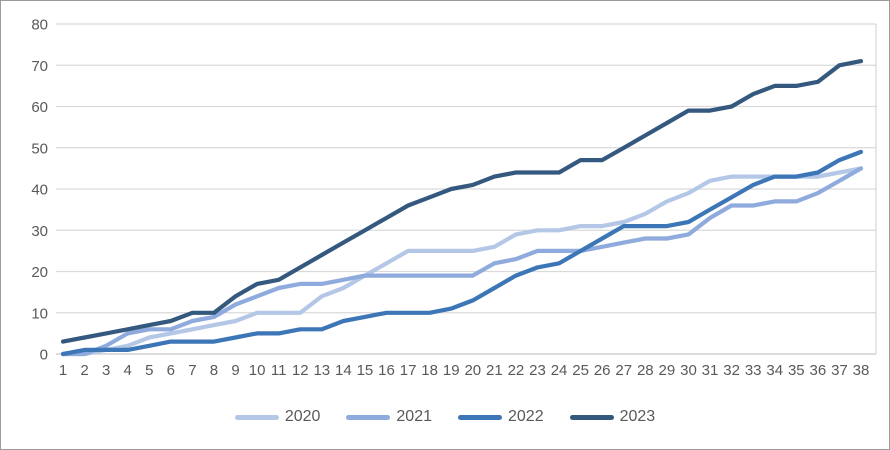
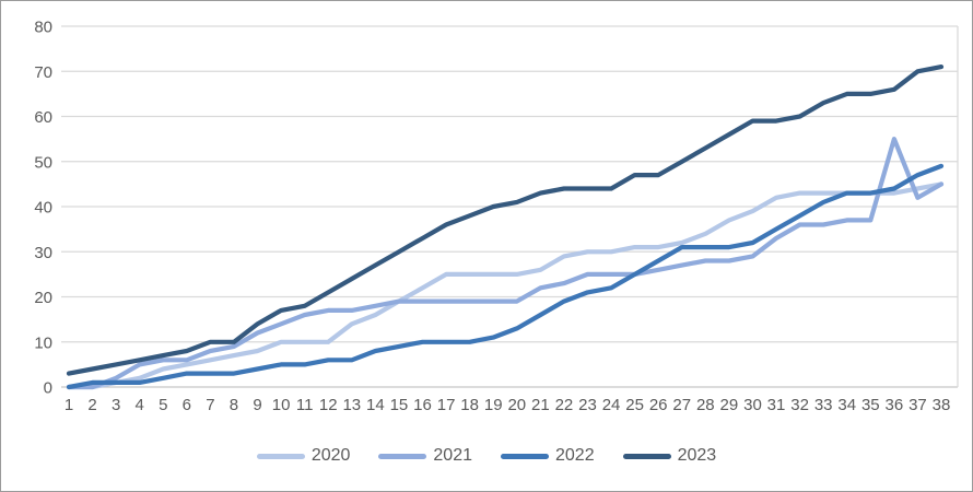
2021/36: 39 -> 55
